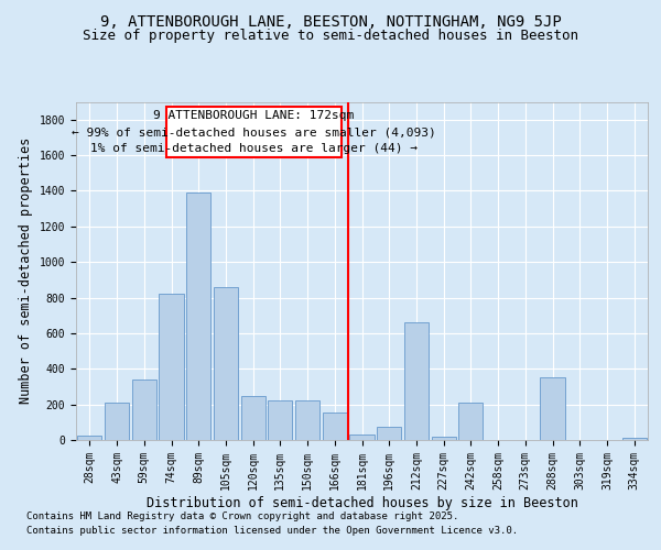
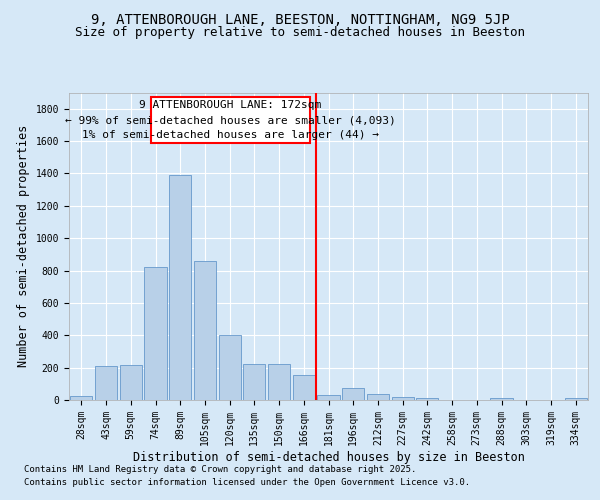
59sqm: 340 -> 220
120sqm: 250 -> 400
212sqm: 660 -> 40
242sqm: 210 -> 10
288sqm: 350 -> 10
